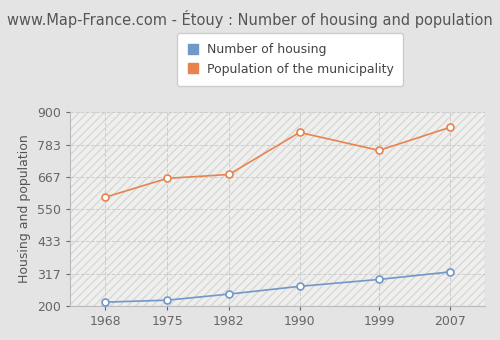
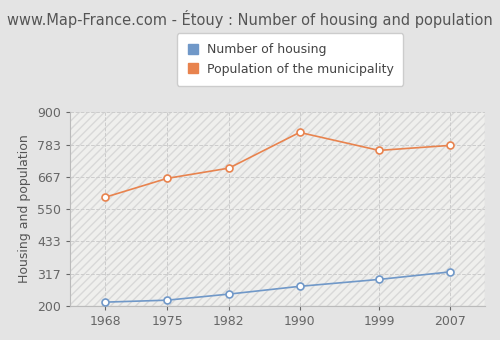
Population of the municipality/1982: 675 -> 698
Population of the municipality/2007: 845 -> 780
